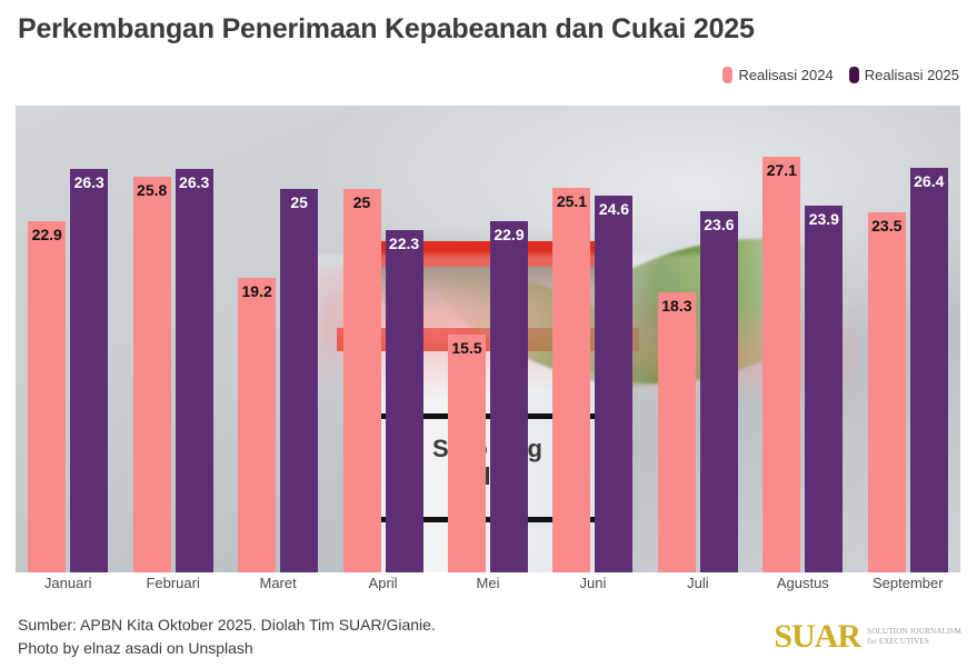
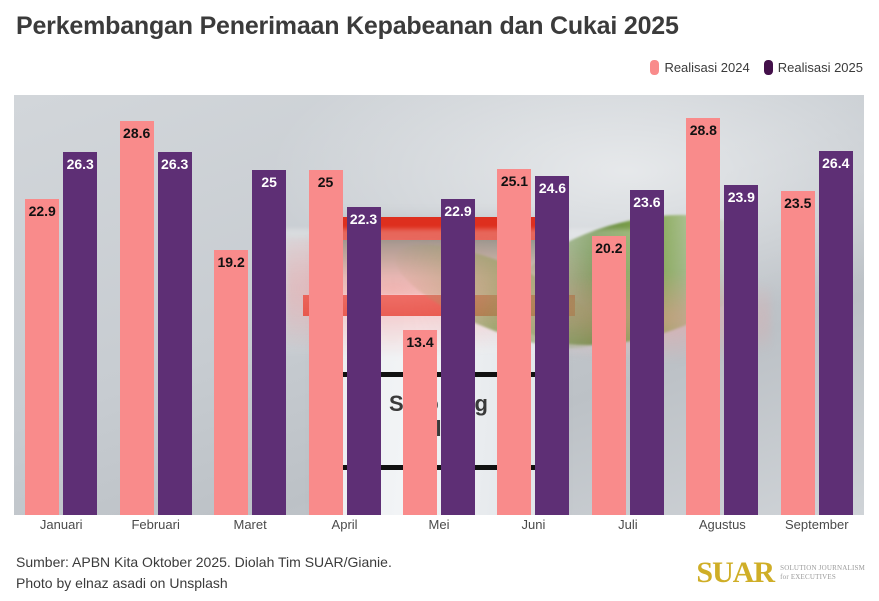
Realisasi 2024/Februari: 25.8 -> 28.6
Realisasi 2024/Mei: 15.5 -> 13.4
Realisasi 2024/Juli: 18.3 -> 20.2
Realisasi 2024/Agustus: 27.1 -> 28.8
